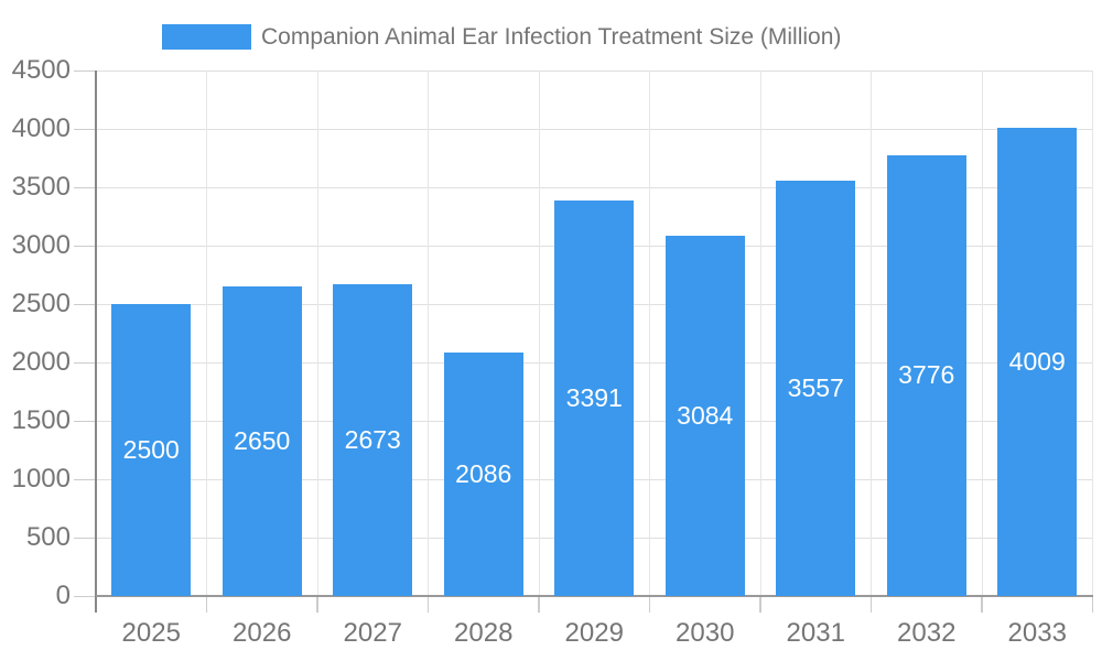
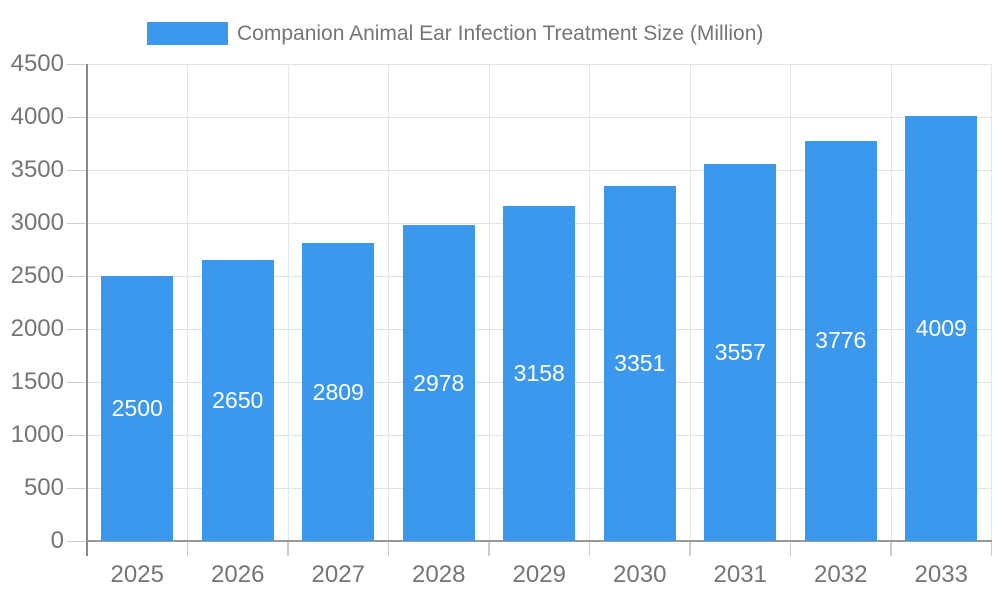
2027: 2673 -> 2809
2028: 2086 -> 2978
2029: 3391 -> 3158
2030: 3084 -> 3351
